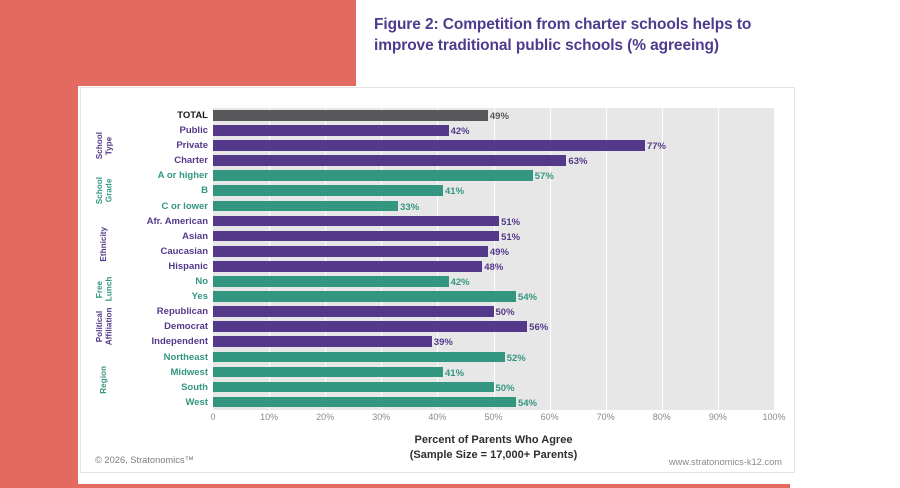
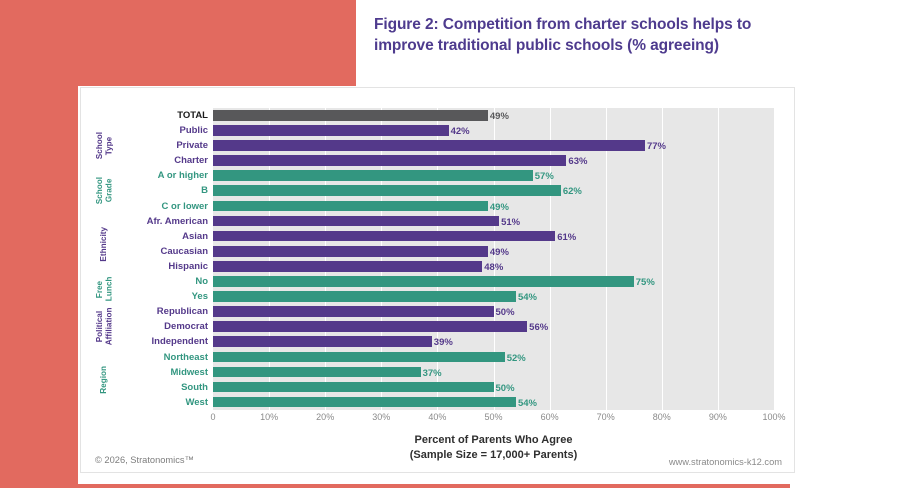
B: 41% -> 62%
C or lower: 33% -> 49%
Asian: 51% -> 61%
No: 42% -> 75%
Midwest: 41% -> 37%
